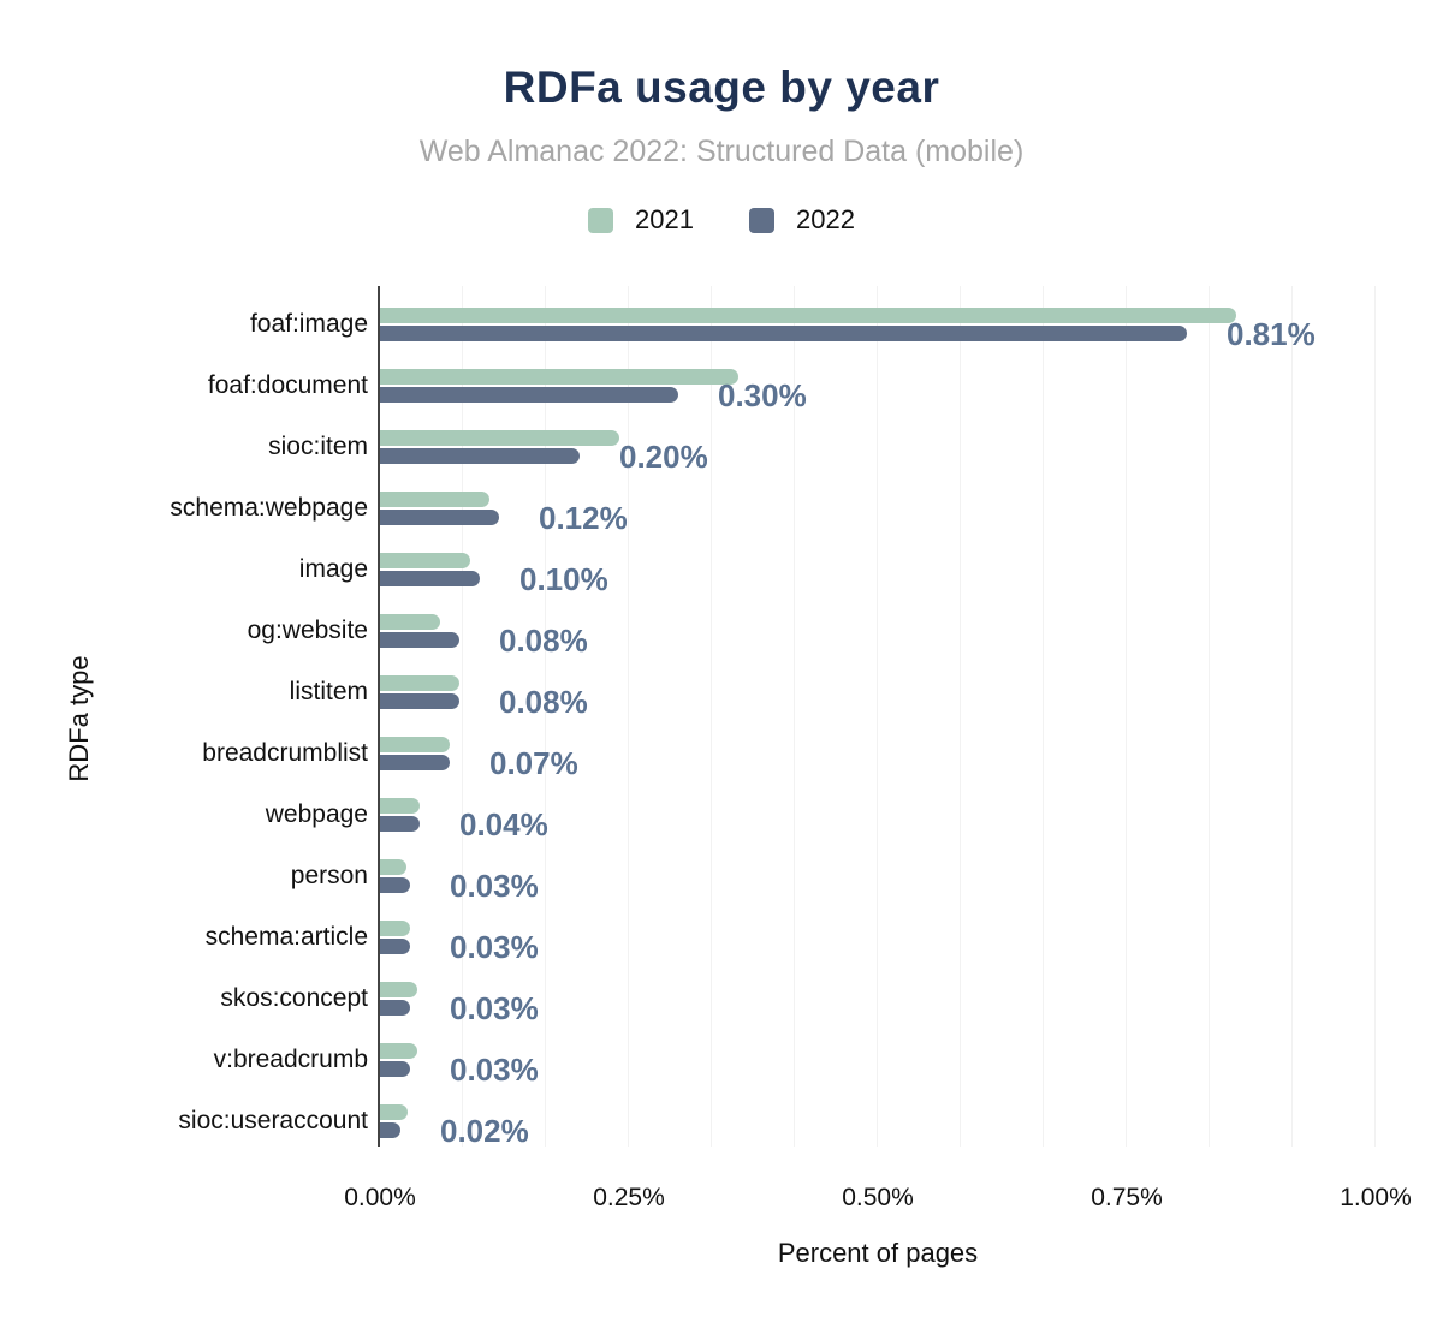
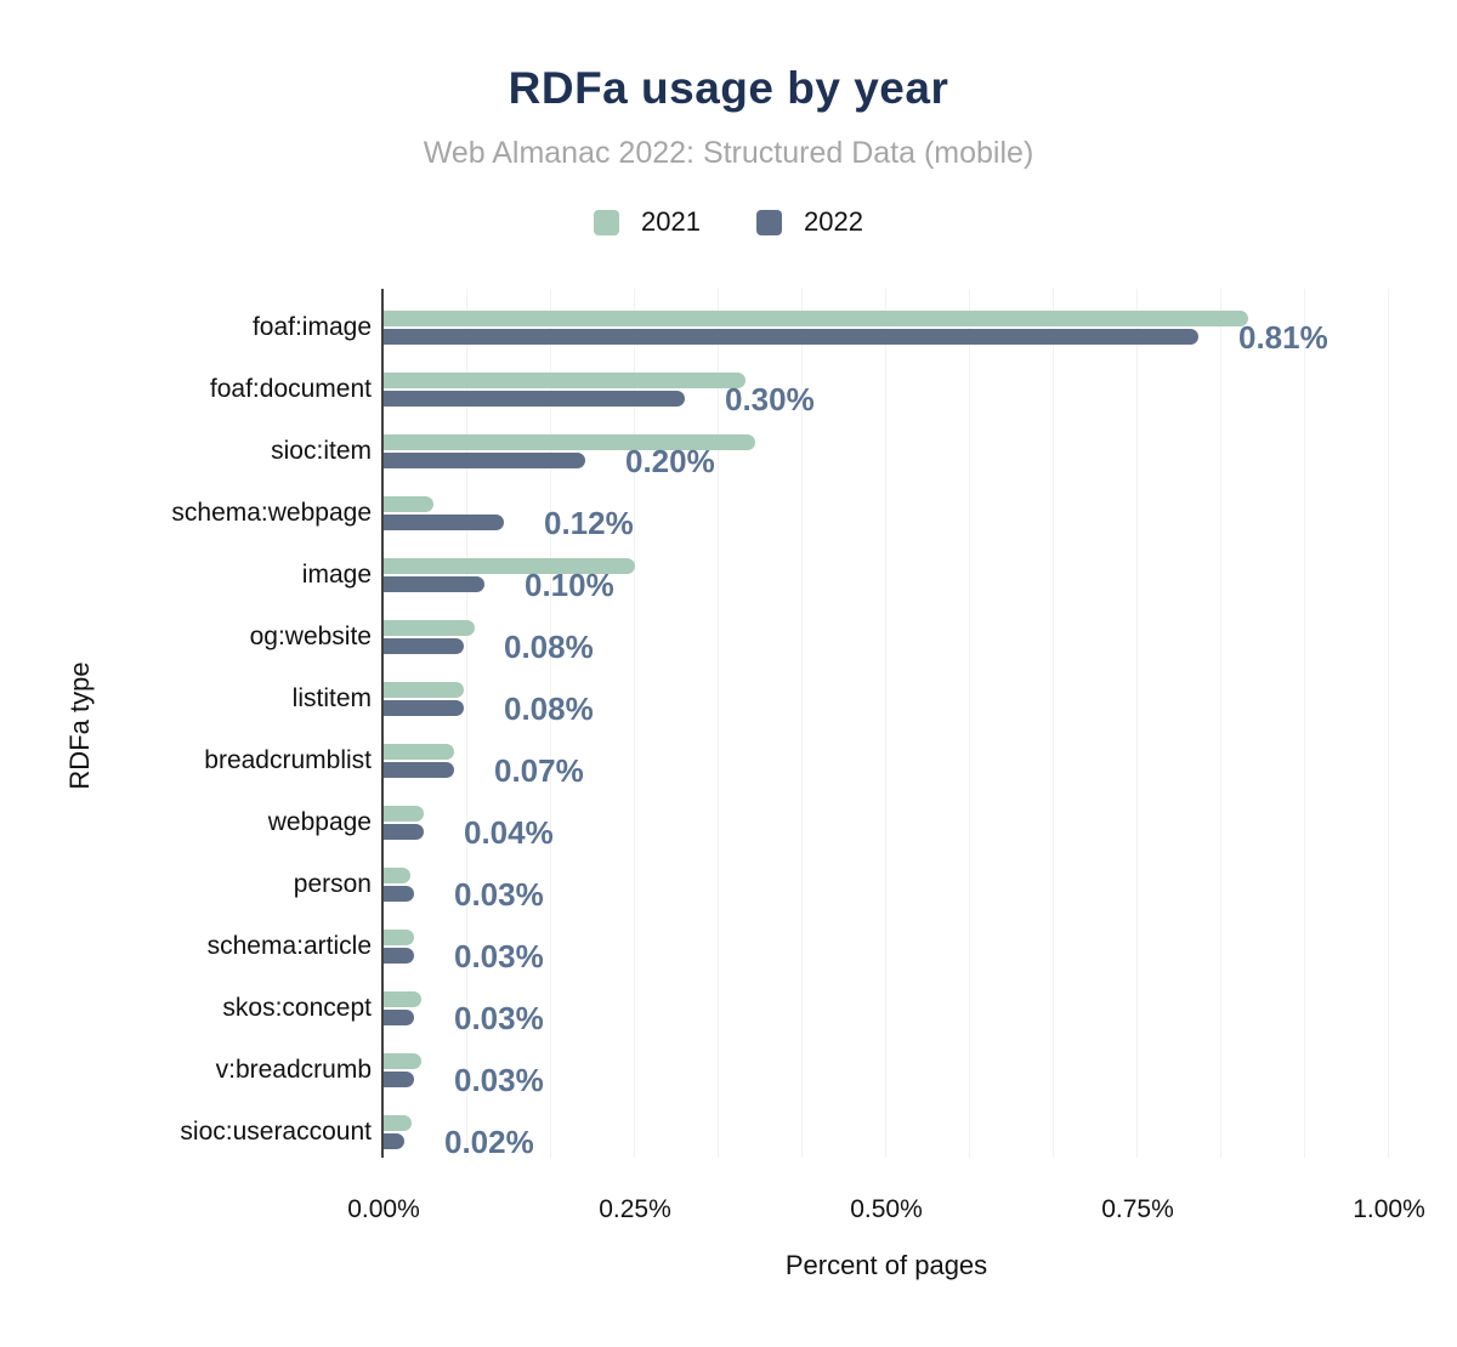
2021/sioc:item: 0.24% -> 0.37%
2021/schema:webpage: 0.11% -> 0.05%
2021/image: 0.09% -> 0.25%
2021/og:website: 0.06% -> 0.09%
